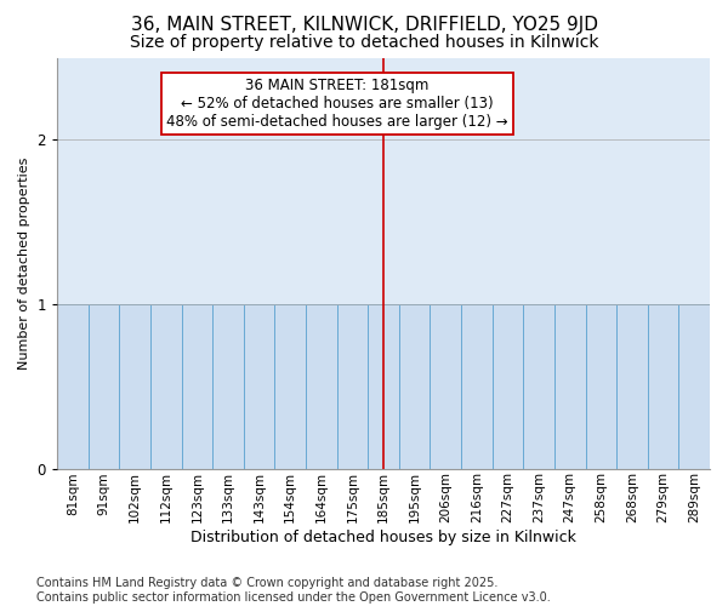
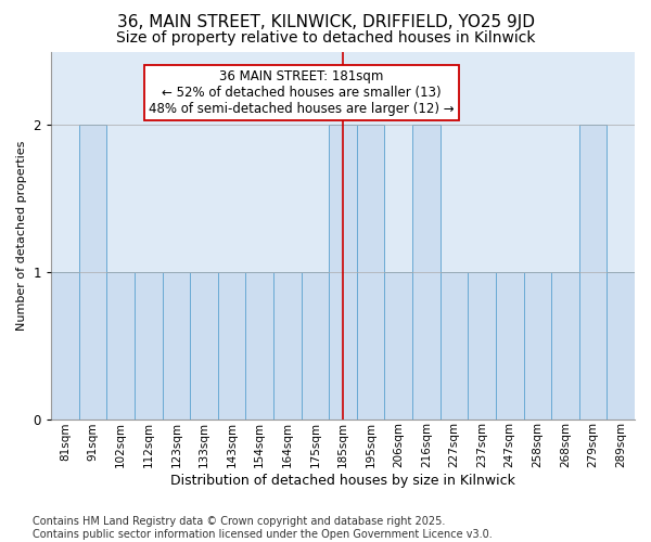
91sqm: 1 -> 2
185sqm: 1 -> 2
195sqm: 1 -> 2
216sqm: 1 -> 2
279sqm: 1 -> 2
